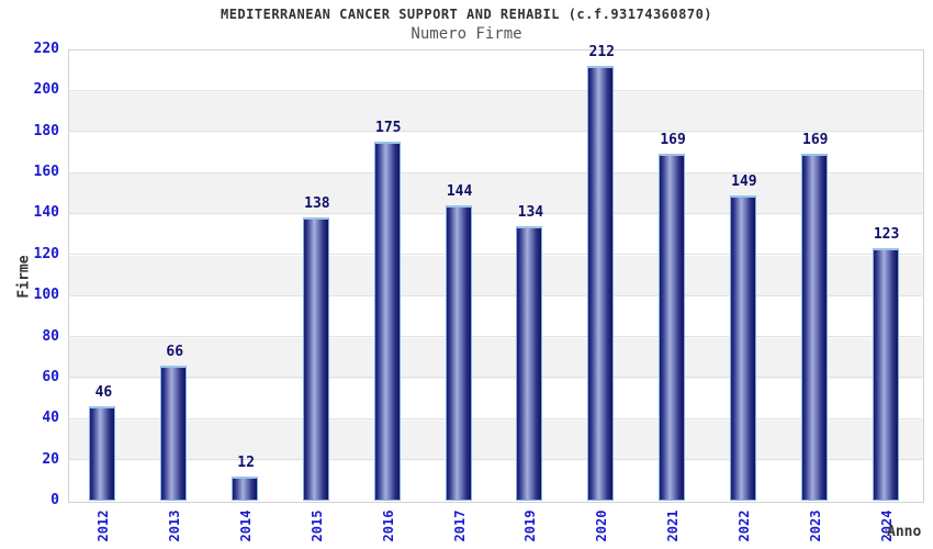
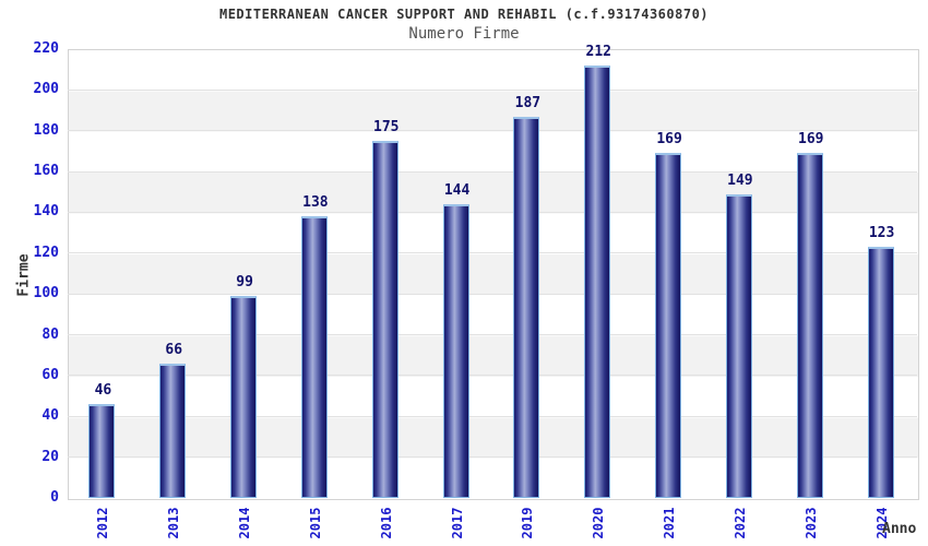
2014: 12 -> 99
2019: 134 -> 187
